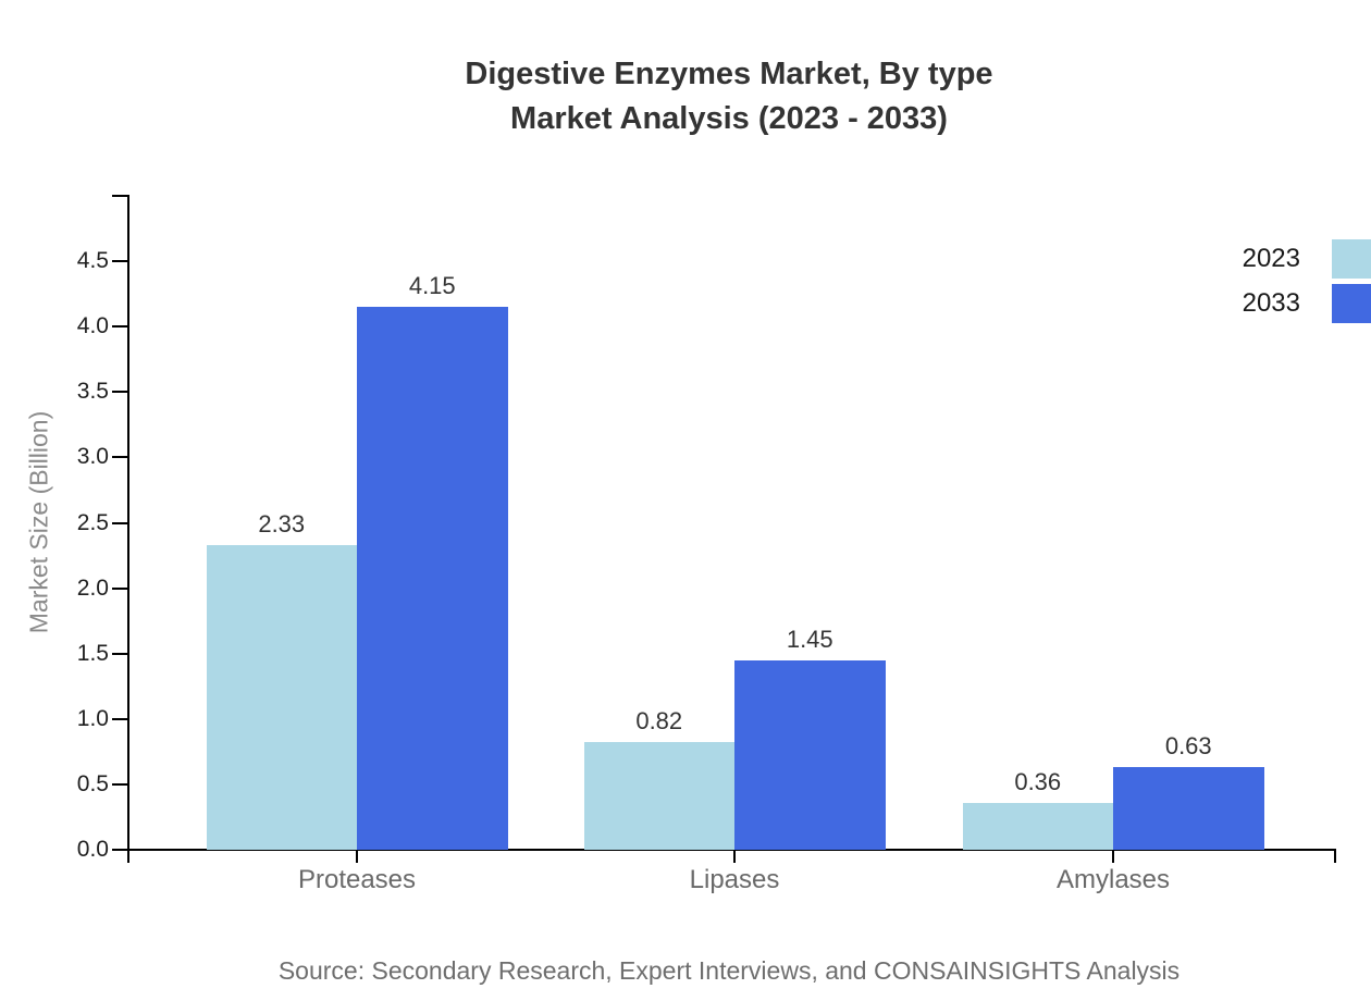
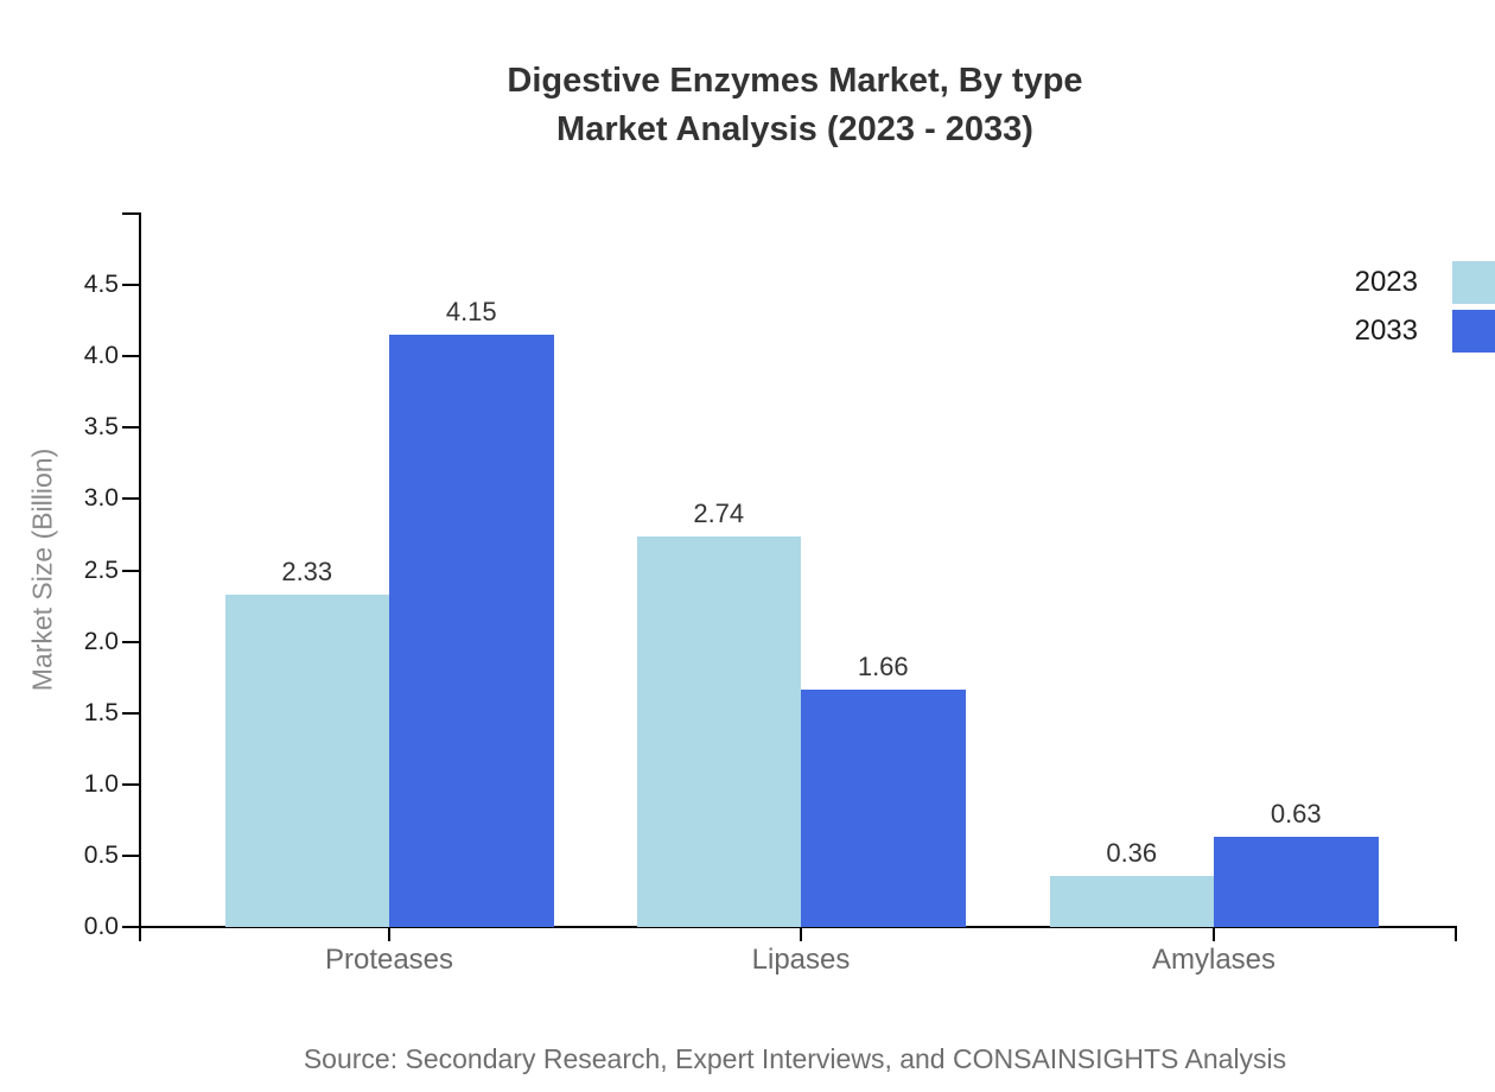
2023/Lipases: 0.82 -> 2.74
2033/Lipases: 1.45 -> 1.66
